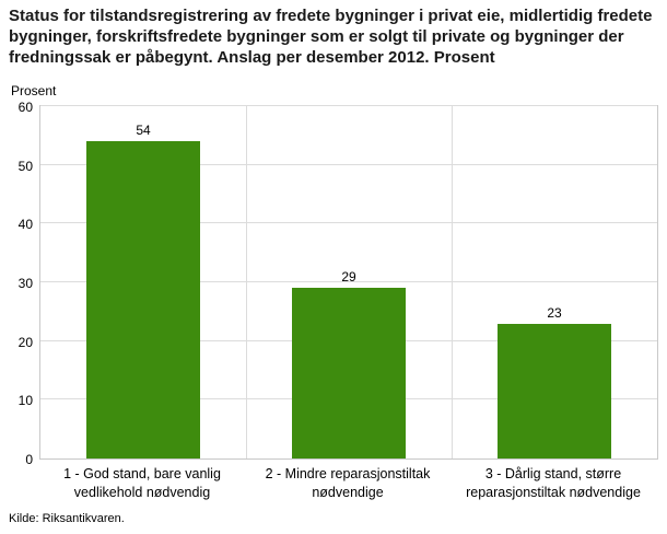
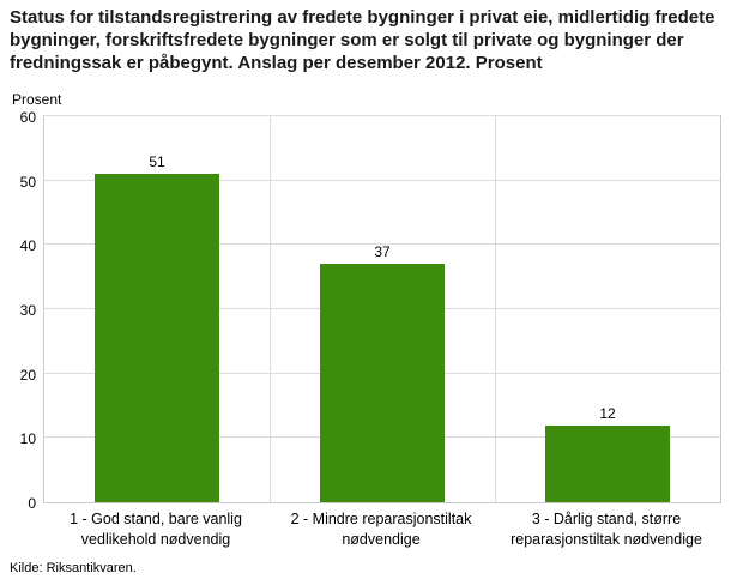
1 - God stand, bare vanlig vedlikehold nødvendig: 54 -> 51
2 - Mindre reparasjonstiltak nødvendige: 29 -> 37
3 - Dårlig stand, større reparasjonstiltak nødvendige: 23 -> 12
